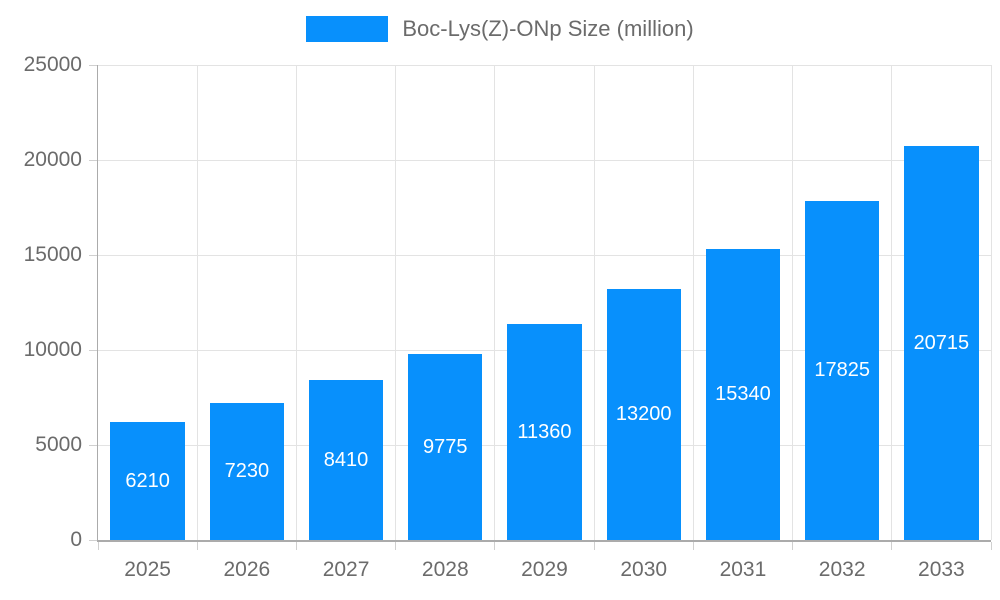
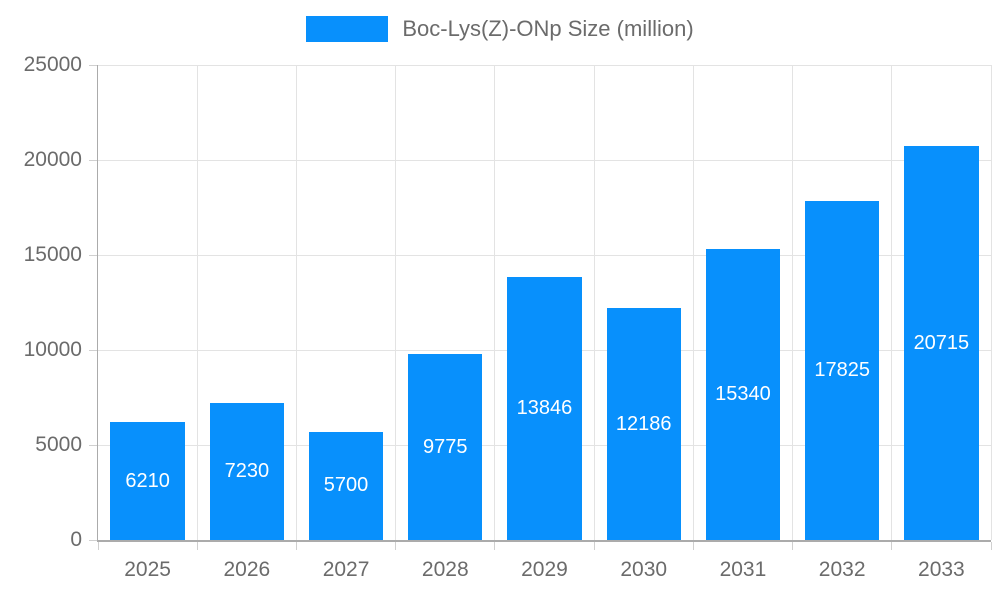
2027: 8410 -> 5700
2029: 11360 -> 13846
2030: 13200 -> 12186
